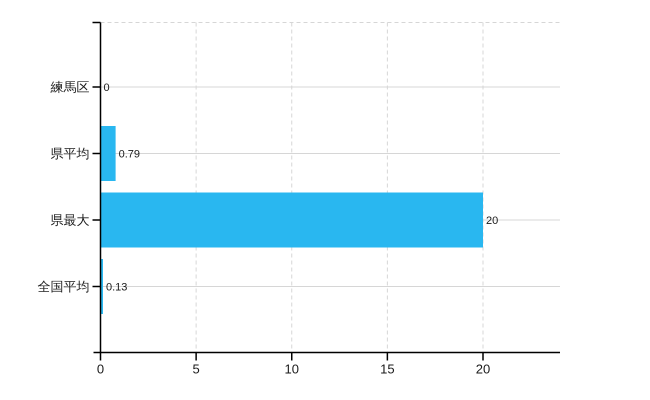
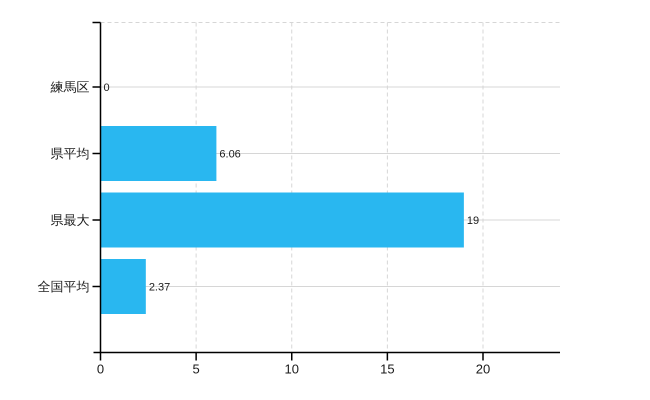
県平均: 0.79 -> 6.06
県最大: 20 -> 19
全国平均: 0.13 -> 2.37
